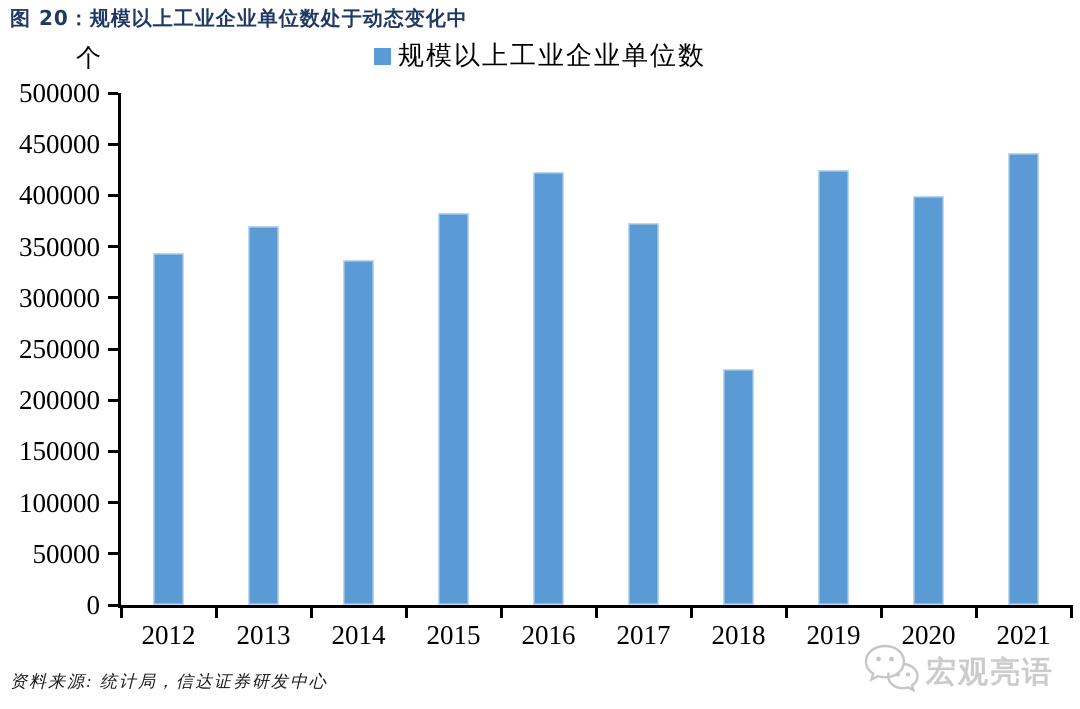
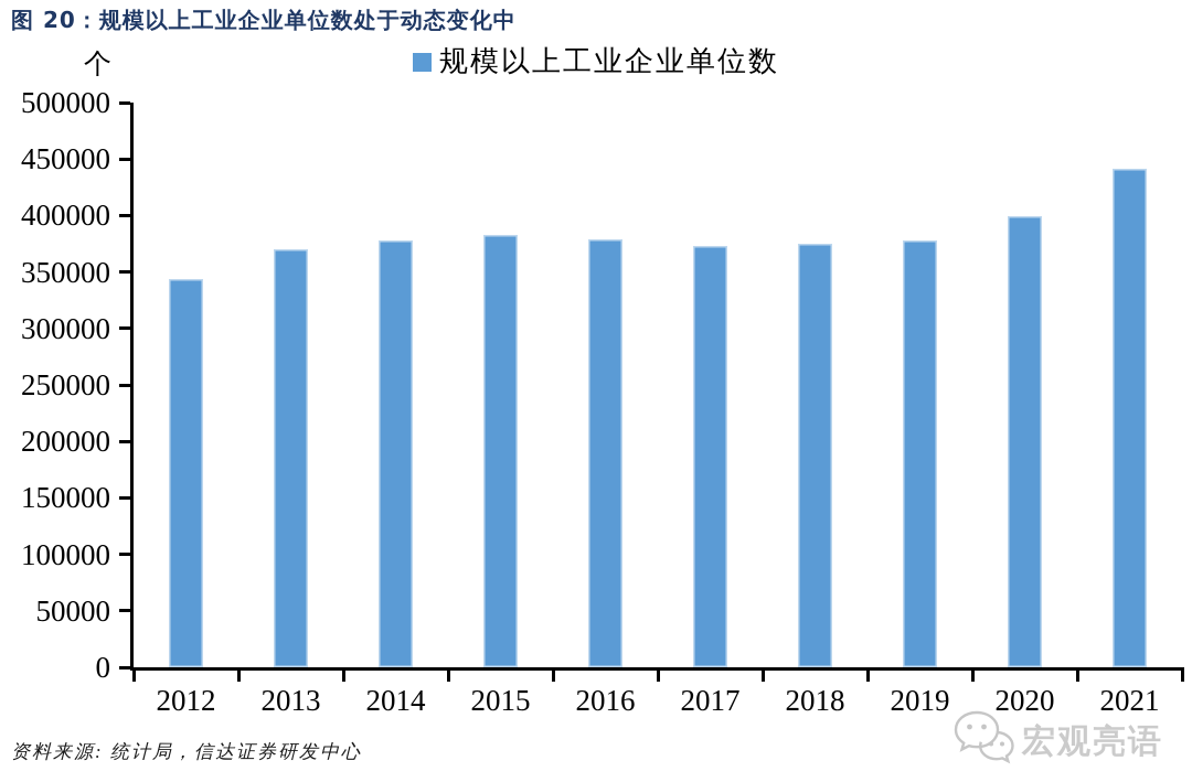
2014: 337000 -> 378000
2016: 423000 -> 379000
2018: 230000 -> 375000
2019: 425000 -> 378000
